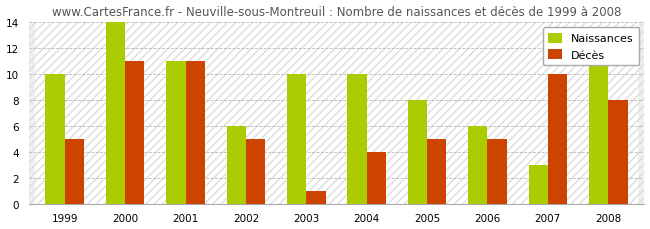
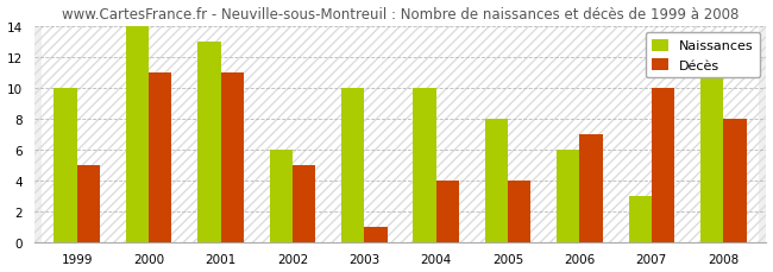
Naissances/2001: 11 -> 13
Décès/2005: 5 -> 4
Décès/2006: 5 -> 7
